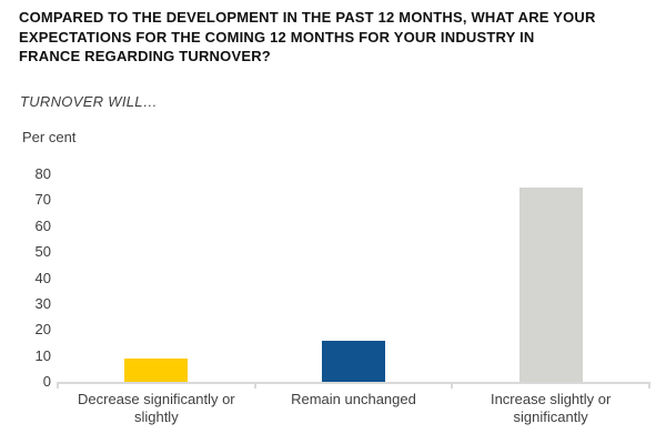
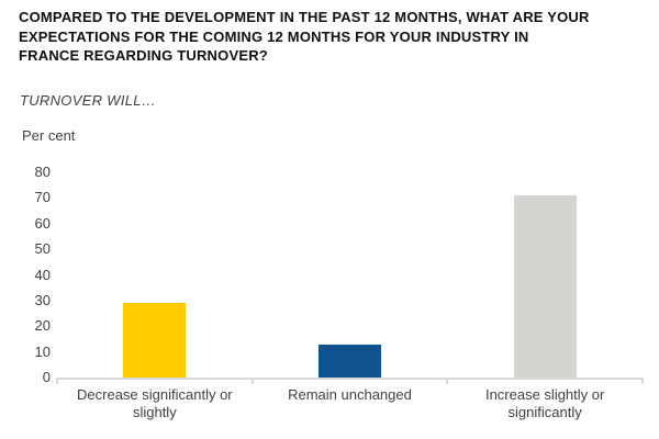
Decrease significantly or slightly: 9 -> 29
Remain unchanged: 16 -> 13
Increase slightly or significantly: 75 -> 71
